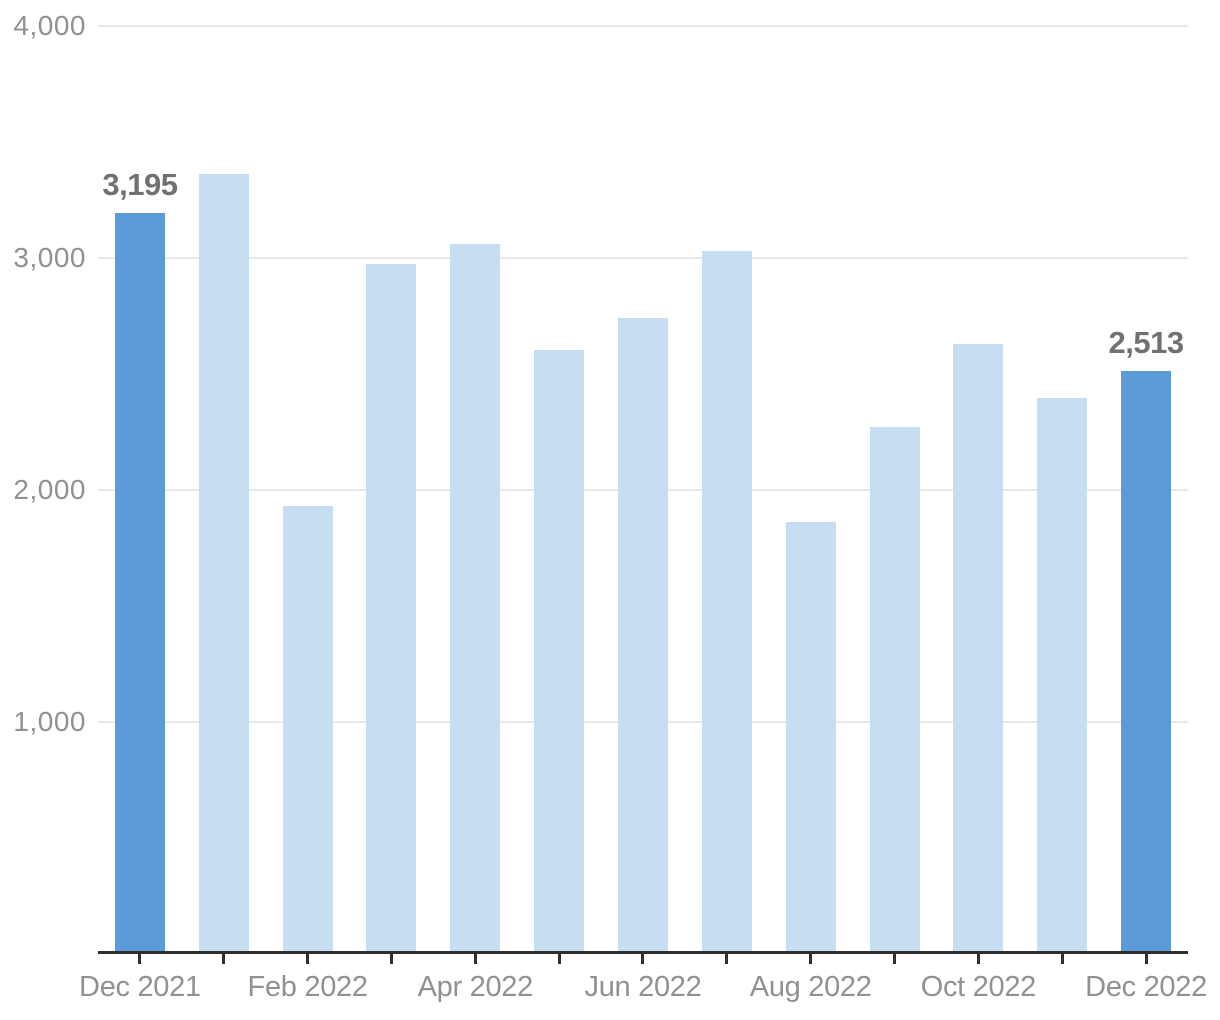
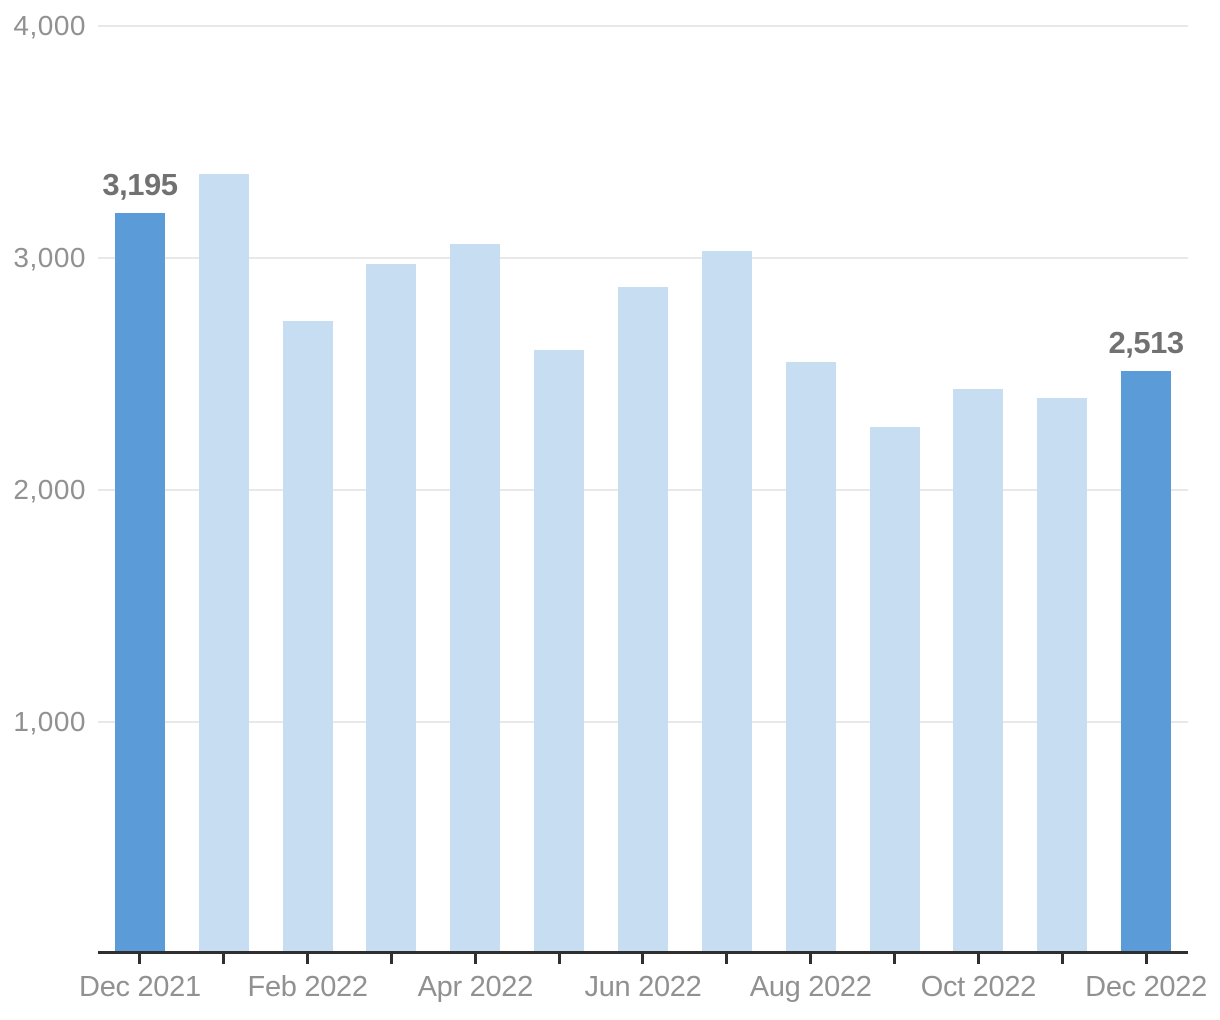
Feb 2022: 1930 -> 2730
Jun 2022: 2740 -> 2880
Aug 2022: 1860 -> 2550
Oct 2022: 2630 -> 2440
